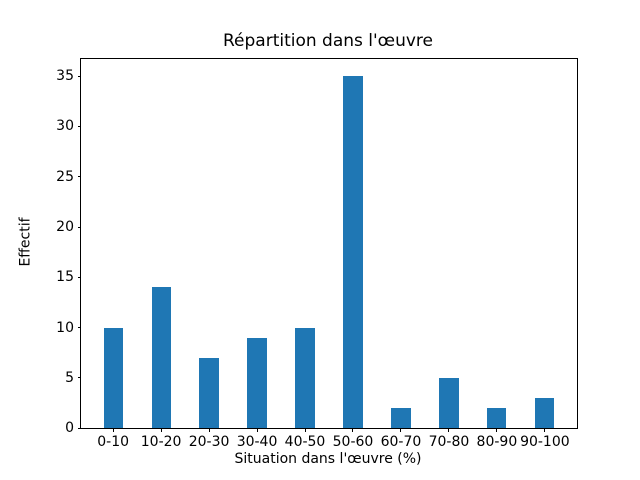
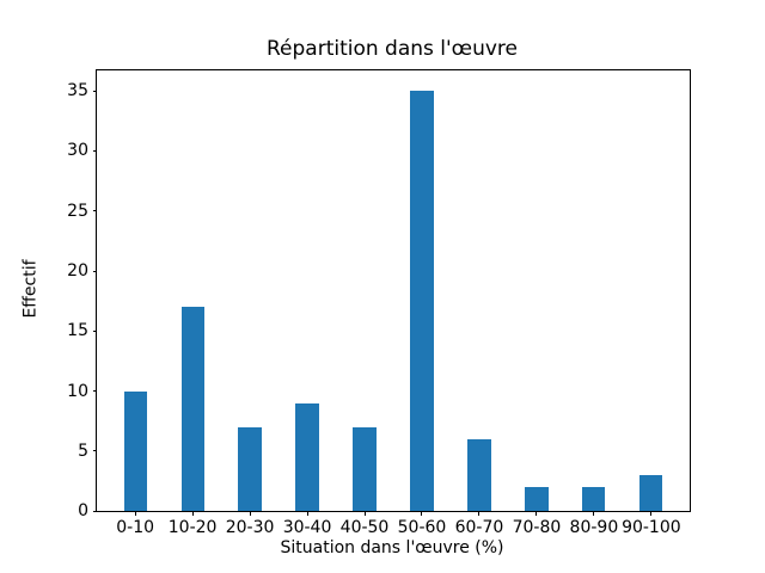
10-20: 14 -> 17
40-50: 10 -> 7
60-70: 2 -> 6
70-80: 5 -> 2
